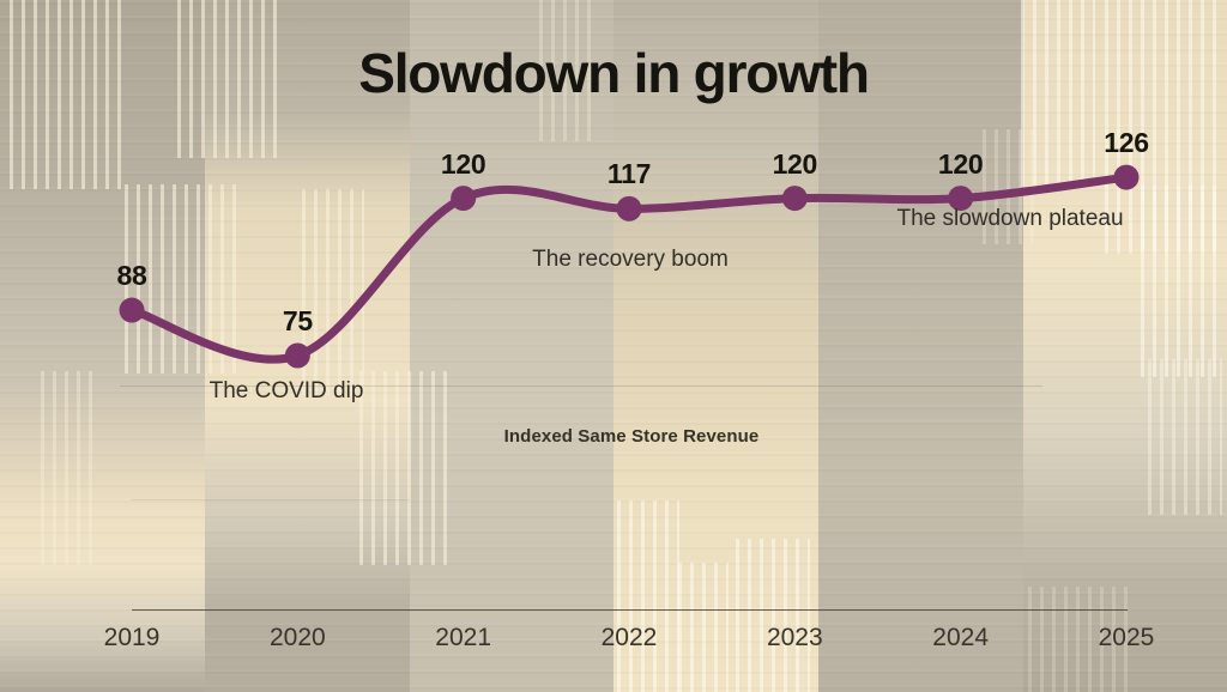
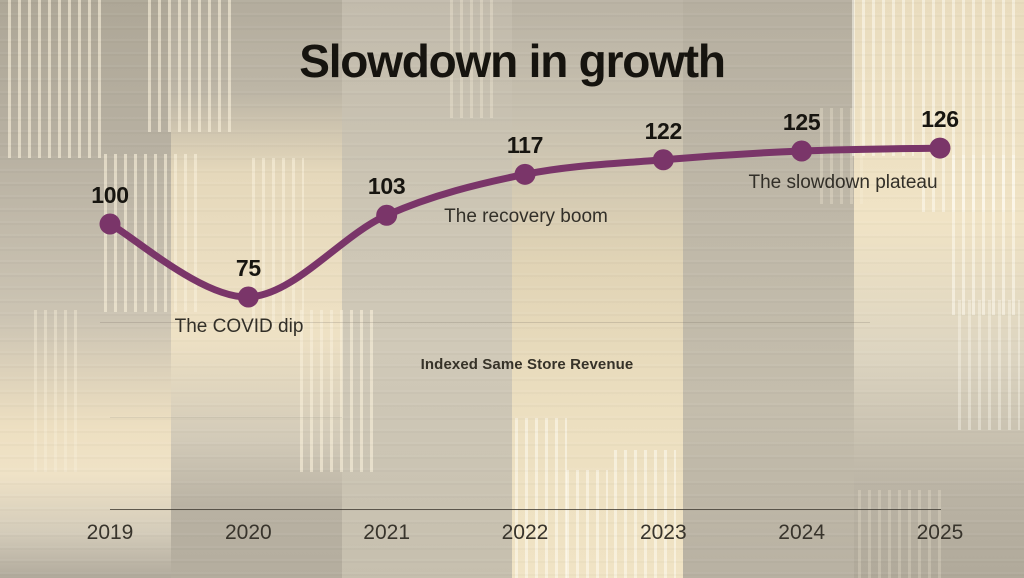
2019: 88 -> 100
2021: 120 -> 103
2023: 120 -> 122
2024: 120 -> 125
